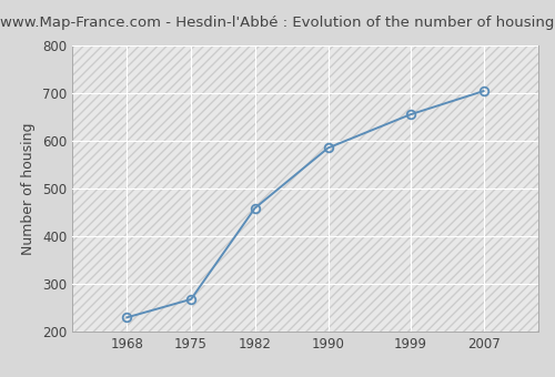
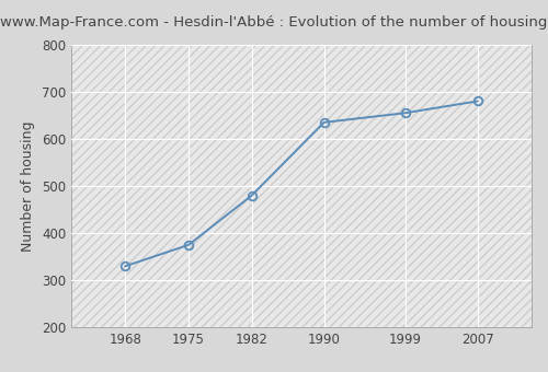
1968: 230 -> 330
1975: 268 -> 375
1982: 459 -> 480
1990: 585 -> 635
2007: 704 -> 680
